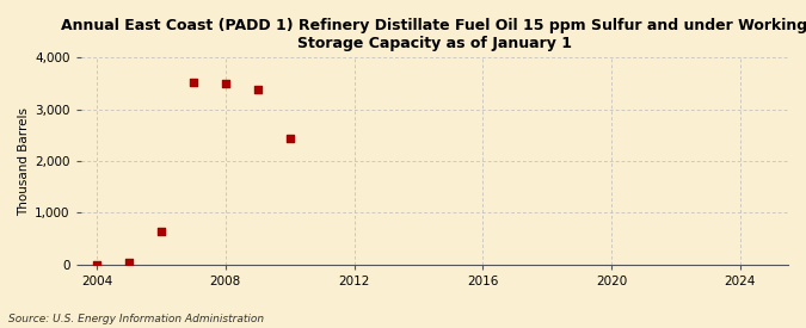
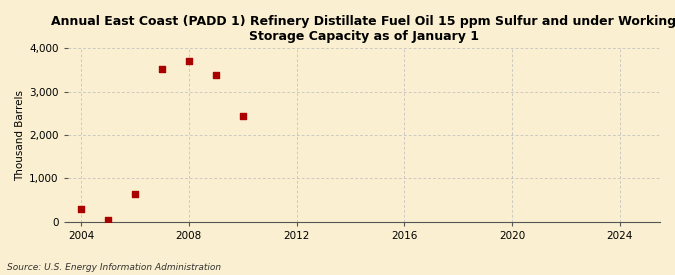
2004: 0 -> 300
2008: 3,510 -> 3,700
